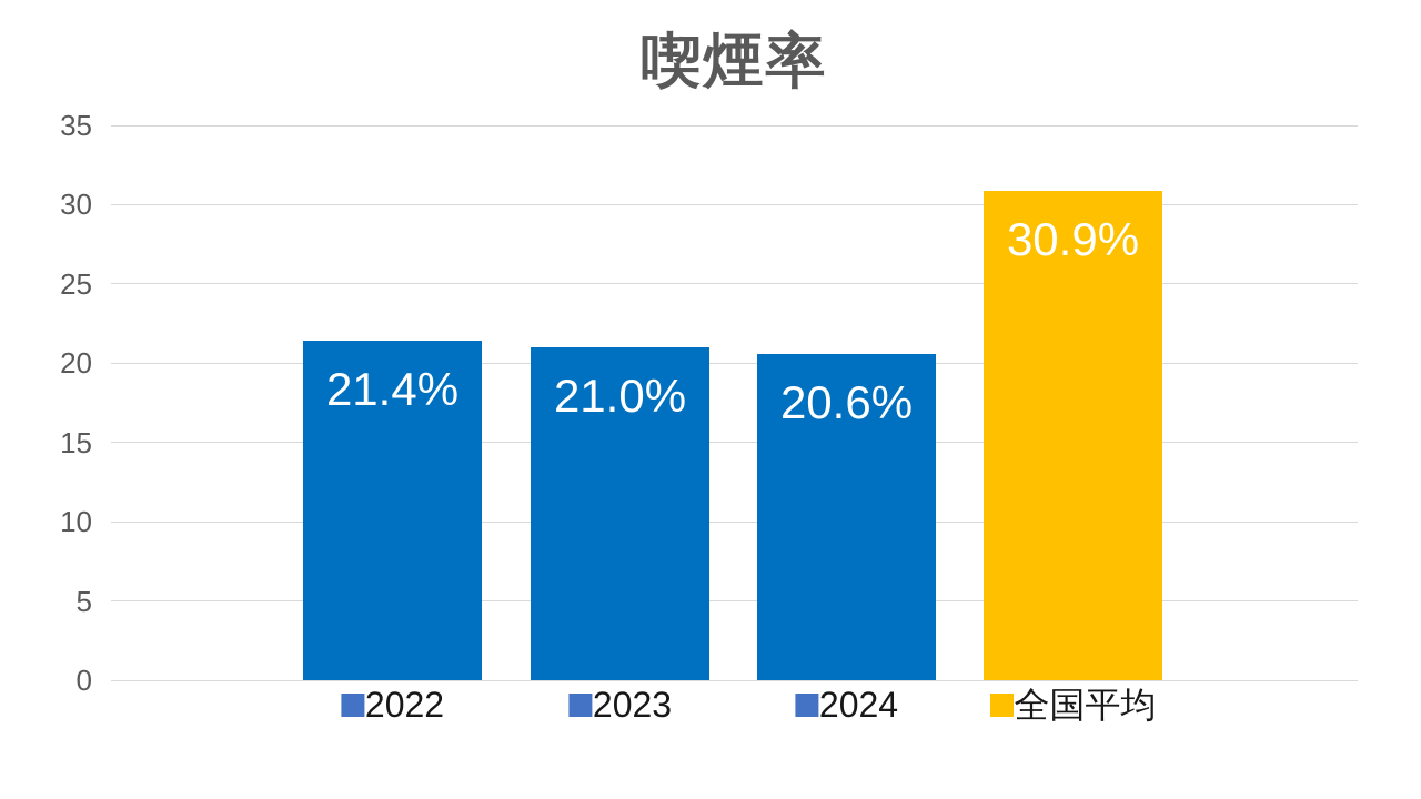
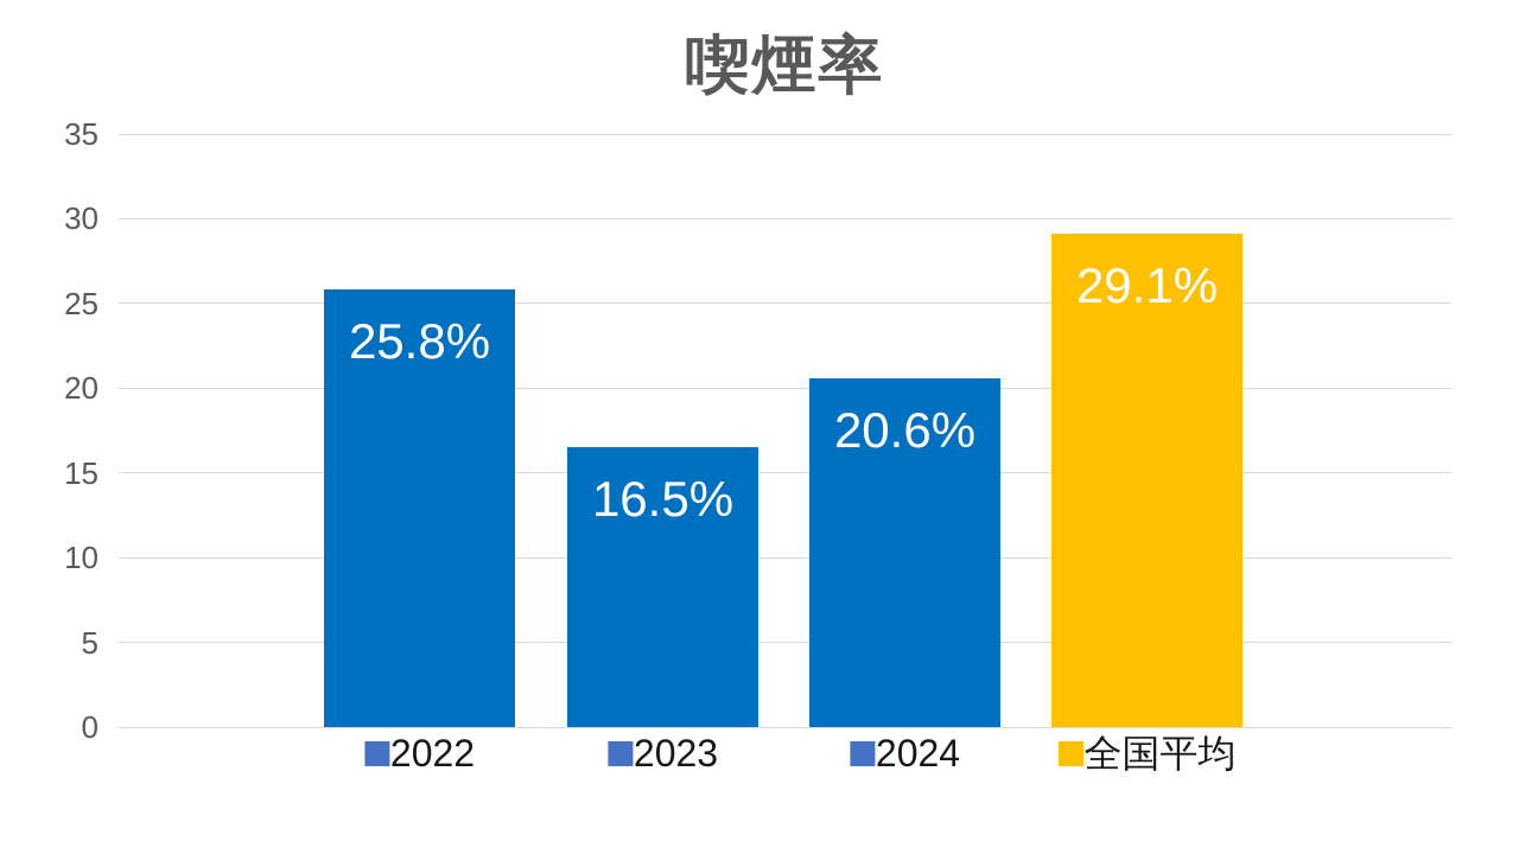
2022: 21.4% -> 25.8%
2023: 21.0% -> 16.5%
全国平均: 30.9% -> 29.1%
